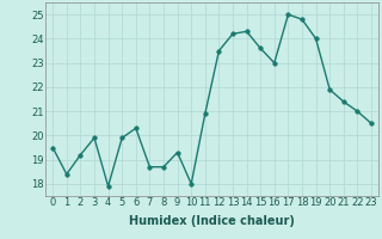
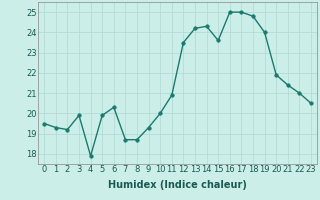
1: 18.4 -> 19.3
10: 18.0 -> 20.0
16: 23.0 -> 25.0
